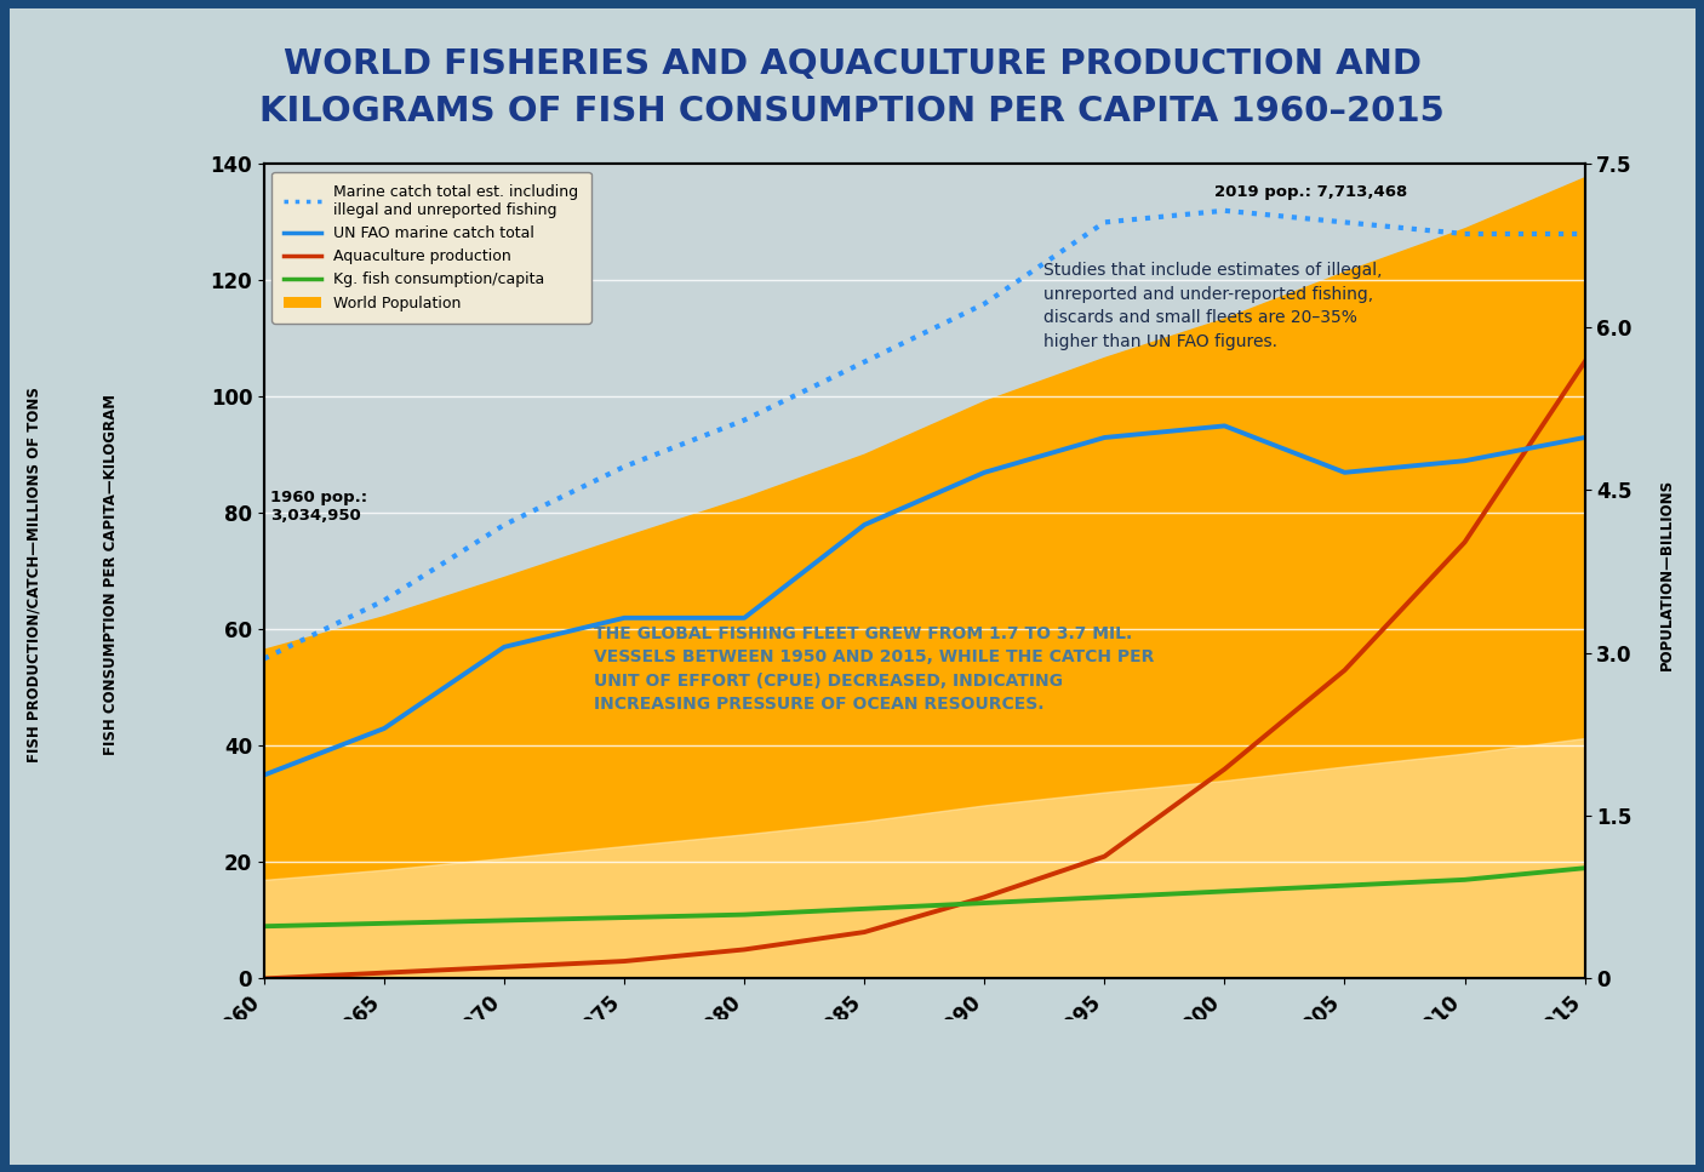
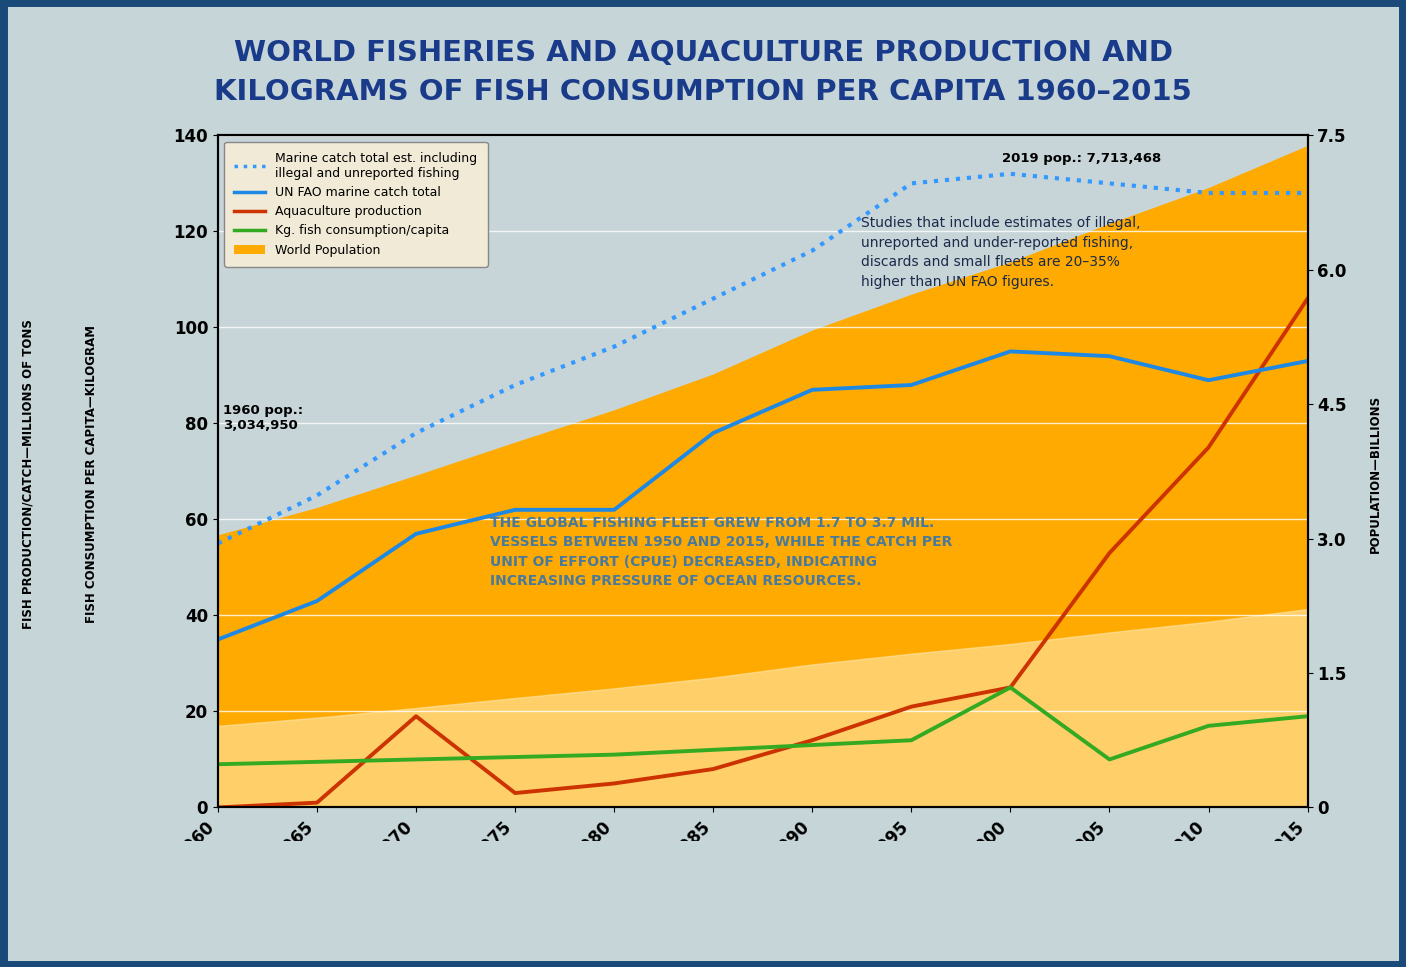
Aquaculture production/1970: 2 -> 19
UN FAO marine catch total/1995: 93 -> 88
Aquaculture production/2000: 36 -> 25
Kg. fish consumption/capita/2000: 15.0 -> 25.0
UN FAO marine catch total/2005: 87 -> 94
Kg. fish consumption/capita/2005: 16.0 -> 10.0
